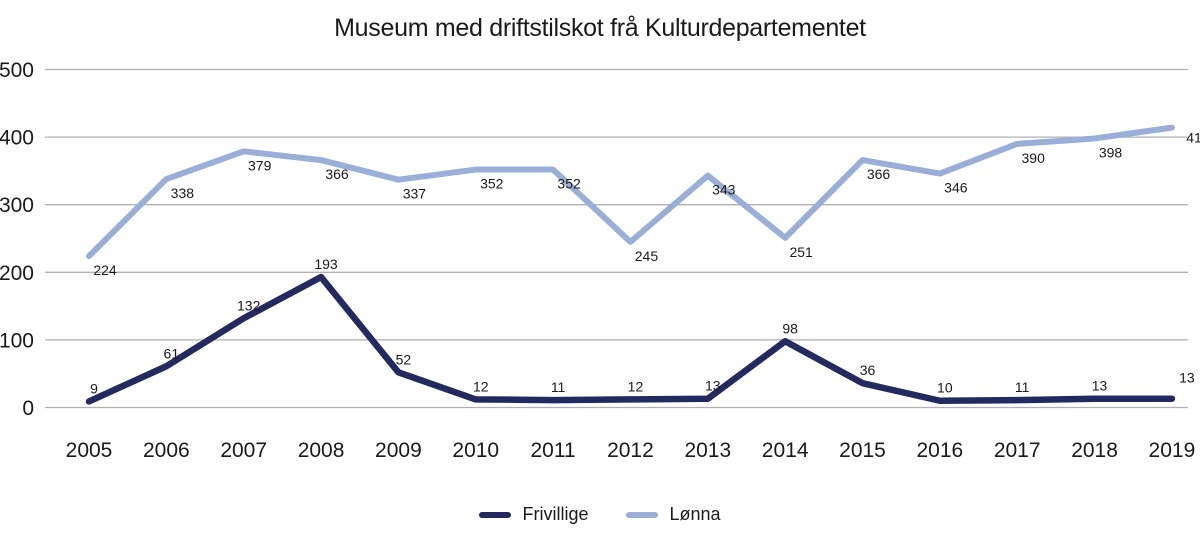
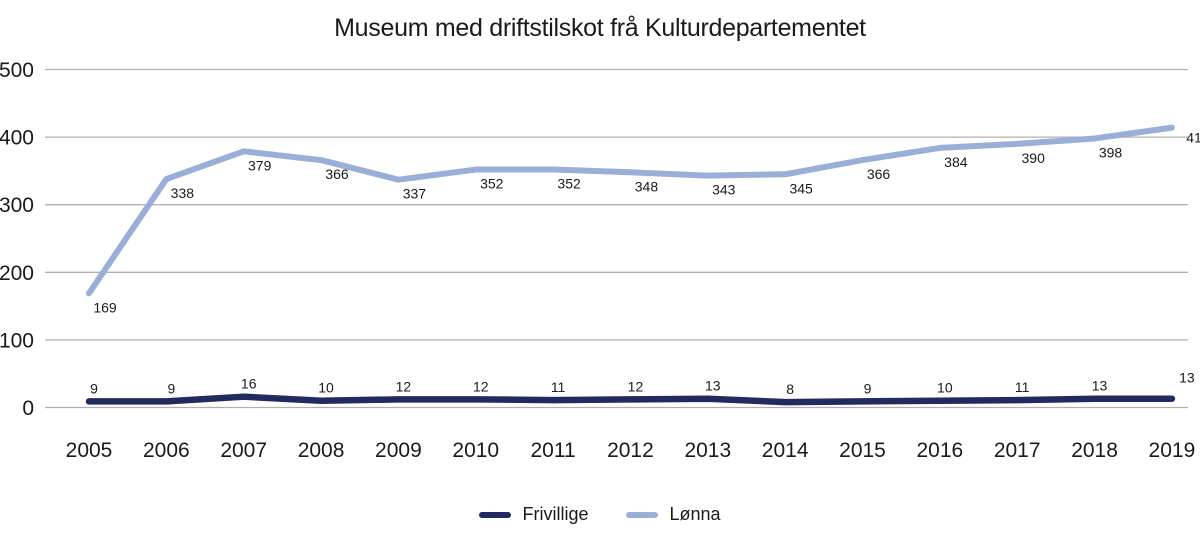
Lønna/2005: 224 -> 169
Frivillige/2006: 61 -> 9
Frivillige/2007: 132 -> 16
Frivillige/2008: 193 -> 10
Frivillige/2009: 52 -> 12
Lønna/2012: 245 -> 348
Frivillige/2014: 98 -> 8
Lønna/2014: 251 -> 345
Frivillige/2015: 36 -> 9
Lønna/2016: 346 -> 384
